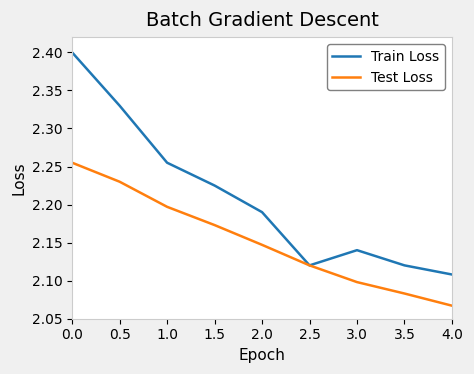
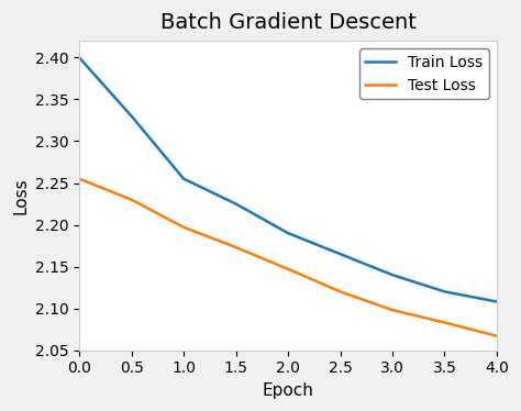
Train Loss/2.5: 2.120 -> 2.165
